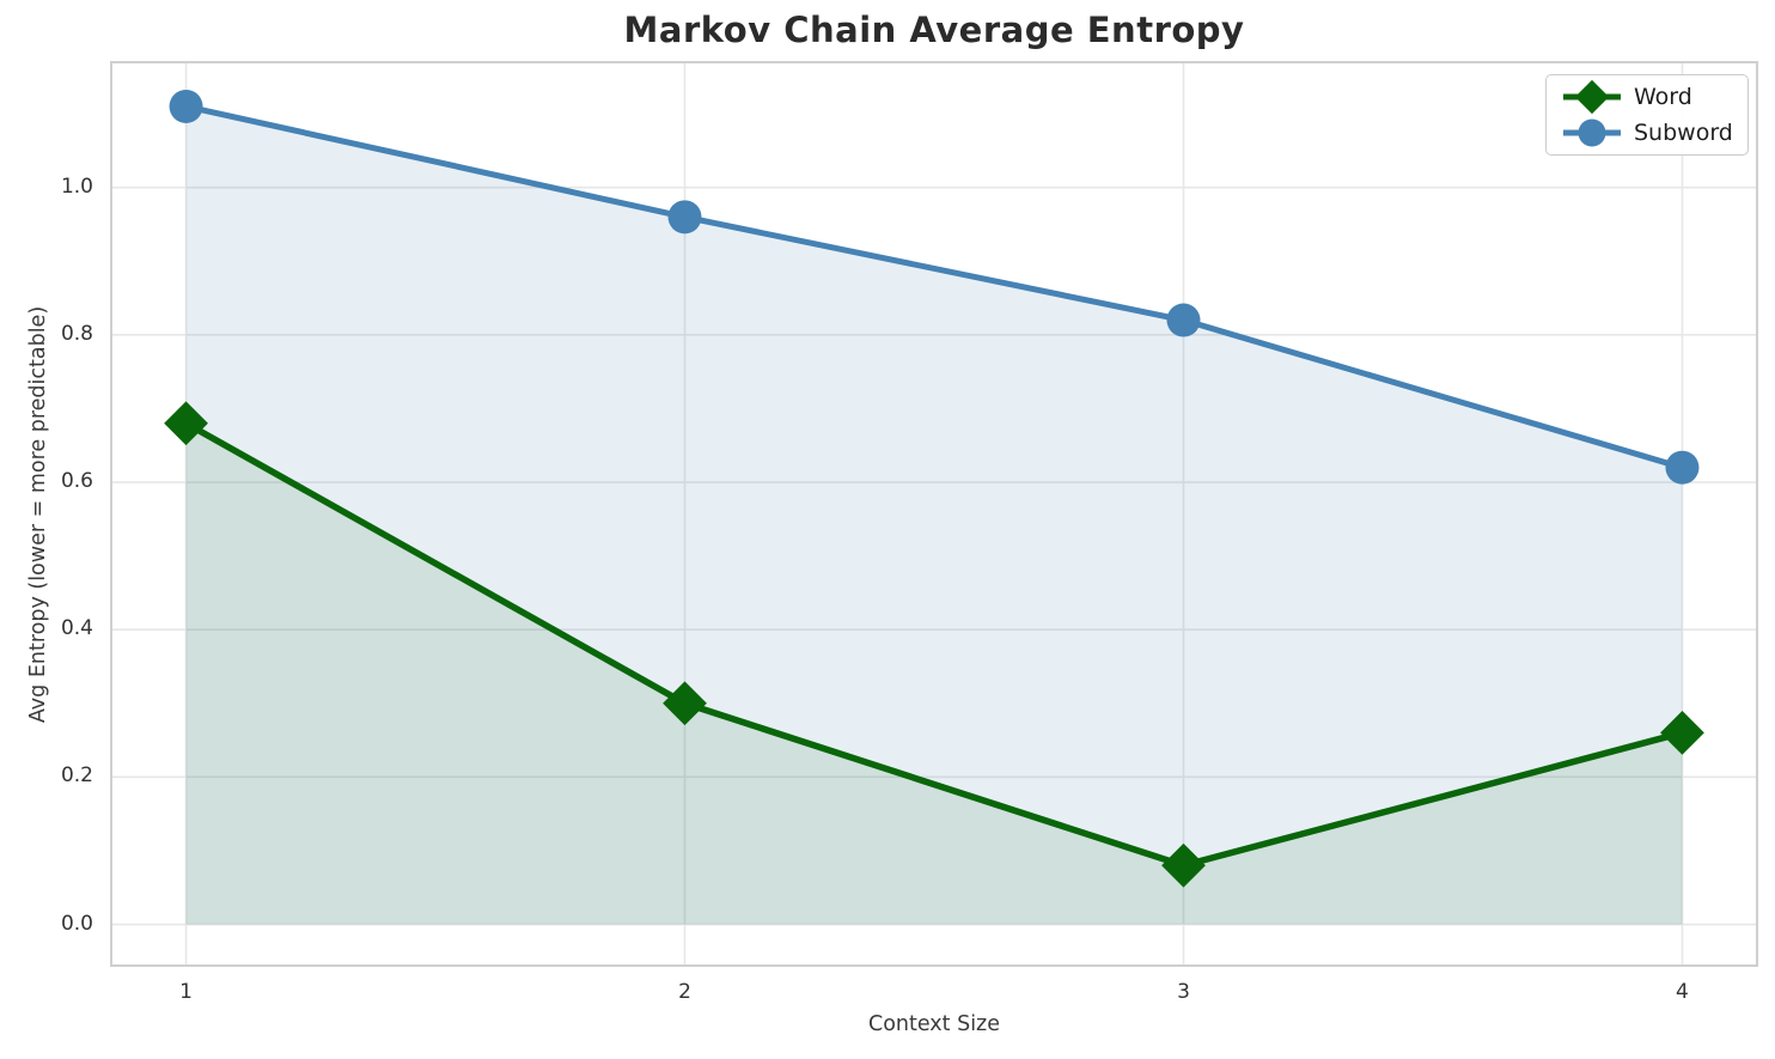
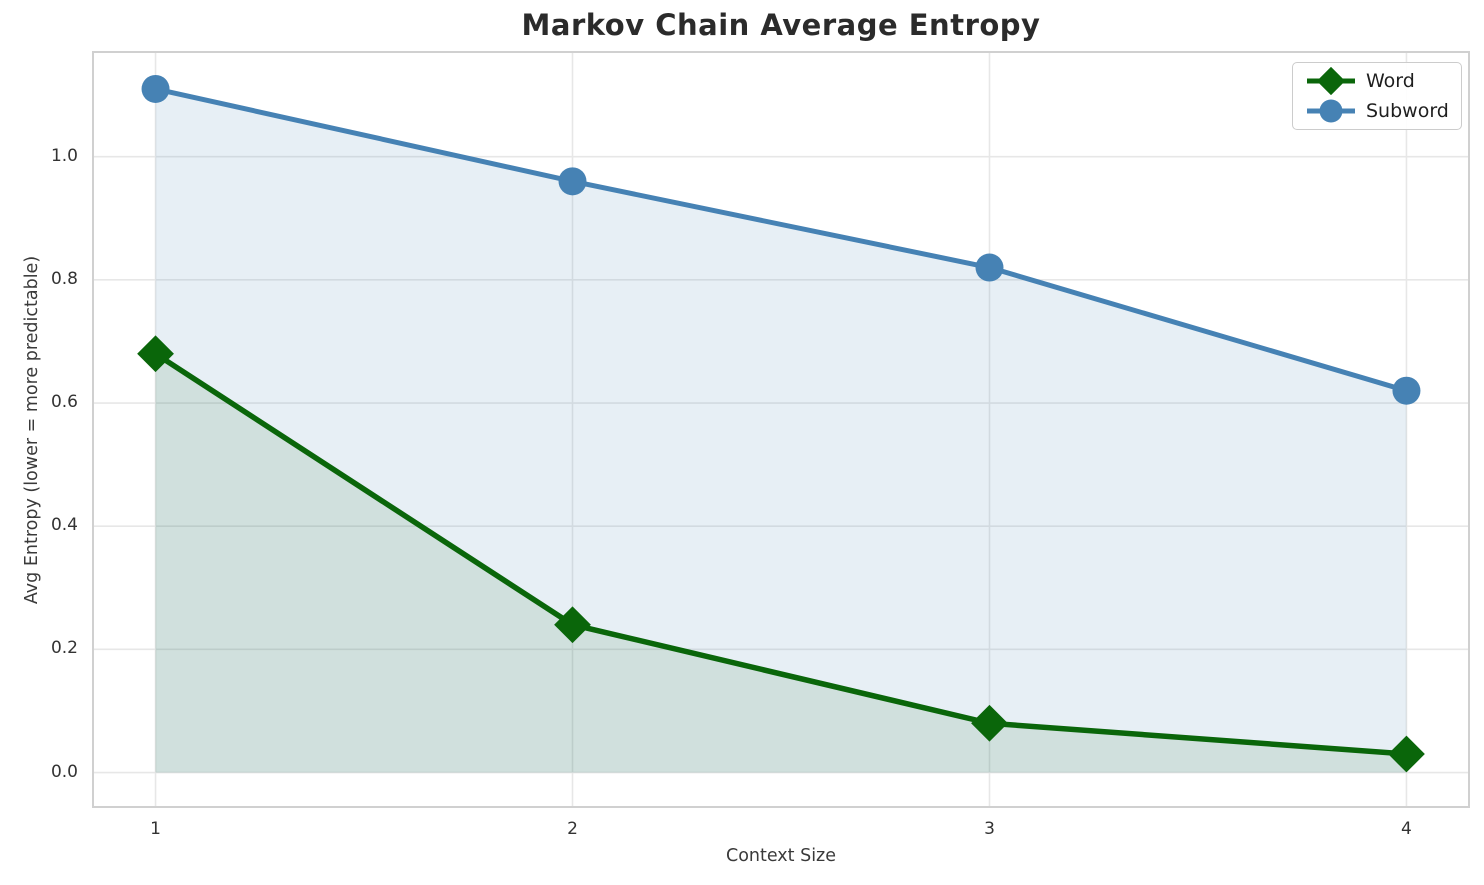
Word/2: 0.30 -> 0.24
Word/4: 0.26 -> 0.03
